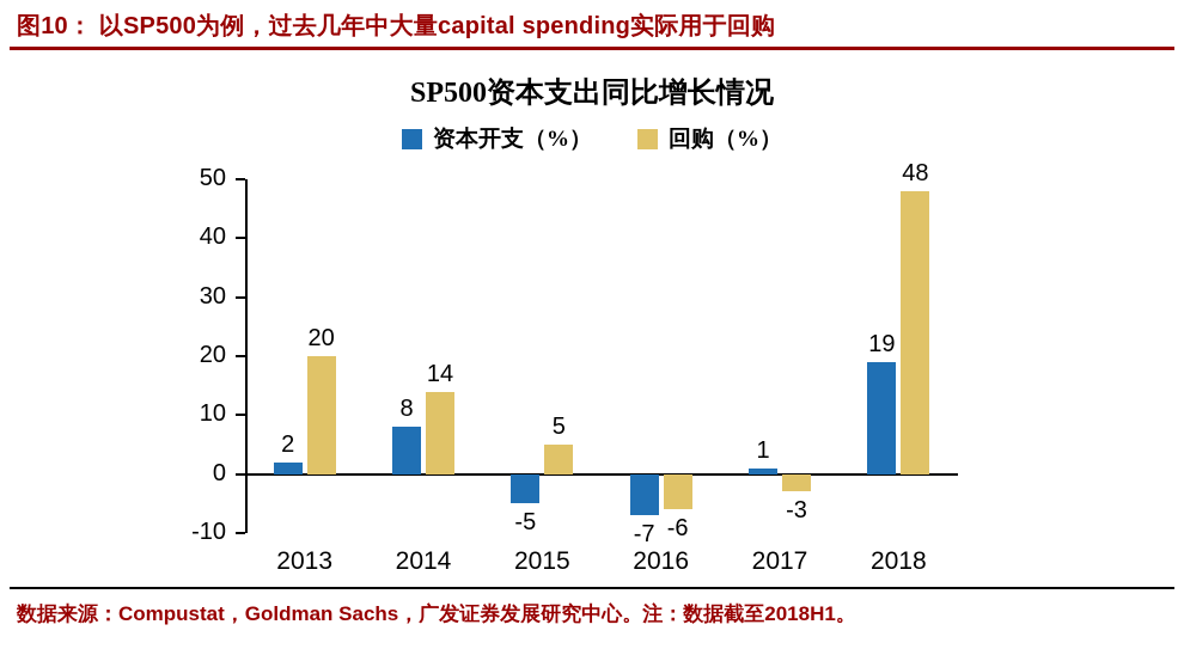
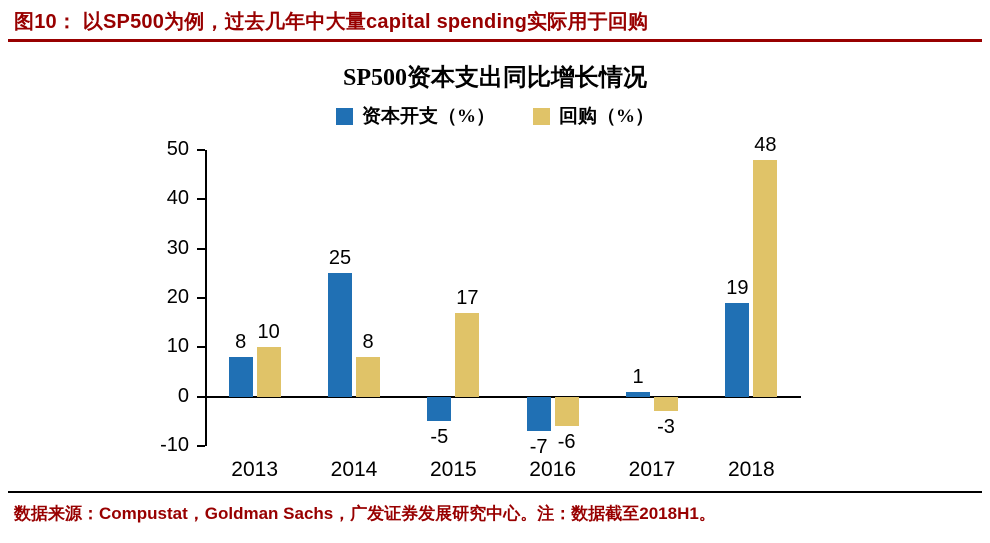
资本开支（%）/2013: 2 -> 8
回购（%）/2013: 20 -> 10
资本开支（%）/2014: 8 -> 25
回购（%）/2014: 14 -> 8
回购（%）/2015: 5 -> 17
